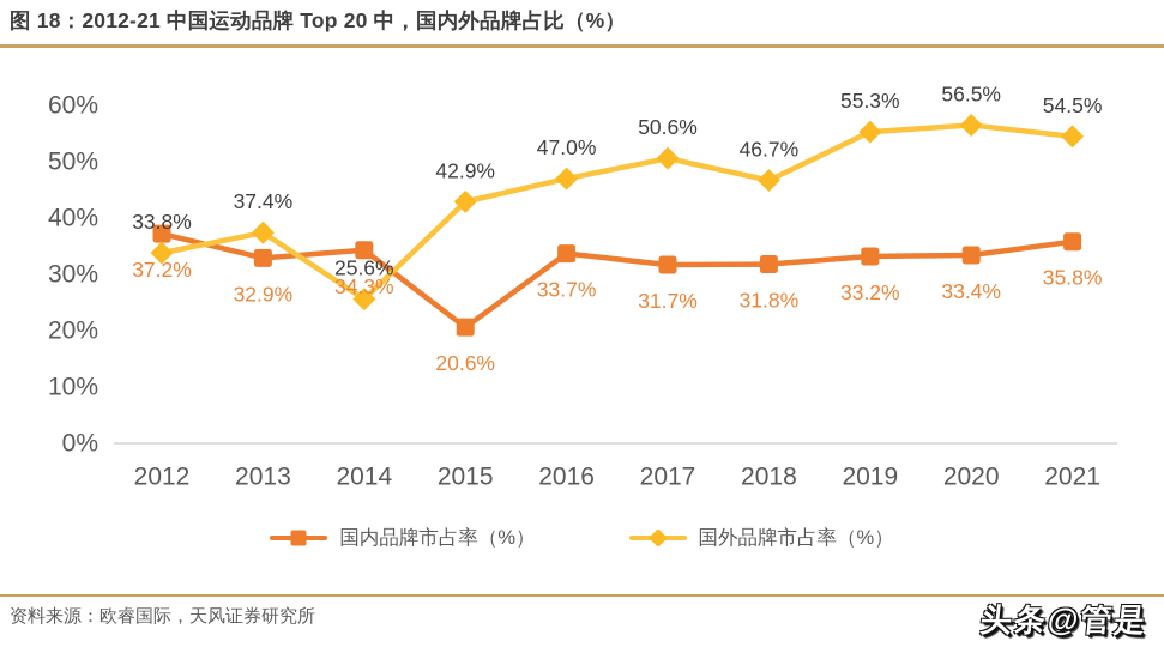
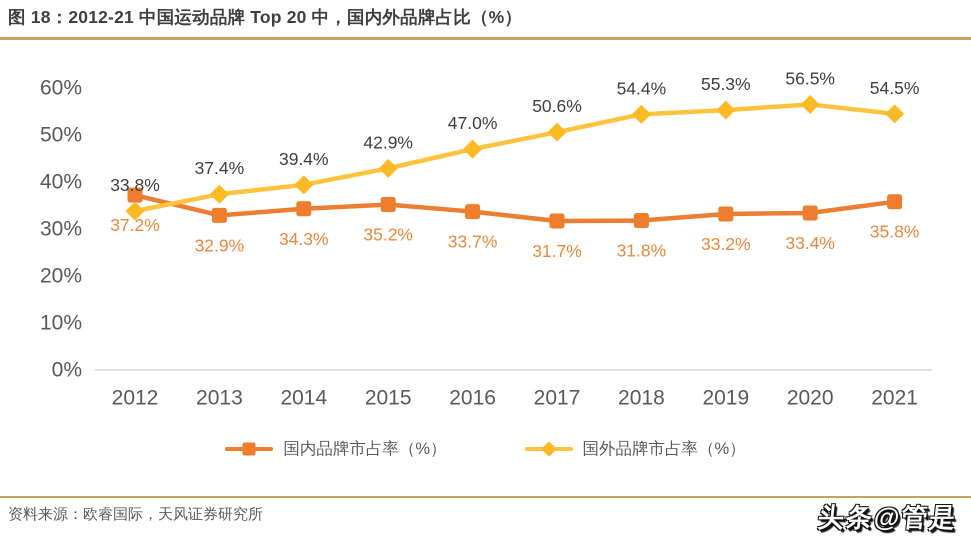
国外品牌市占率（%）/2014: 25.6% -> 39.4%
国内品牌市占率（%）/2015: 20.6% -> 35.2%
国外品牌市占率（%）/2018: 46.7% -> 54.4%
